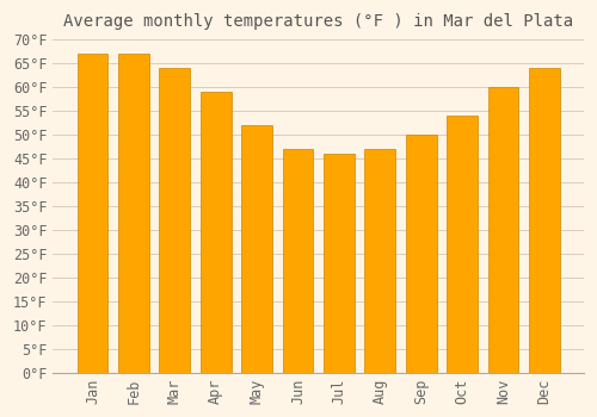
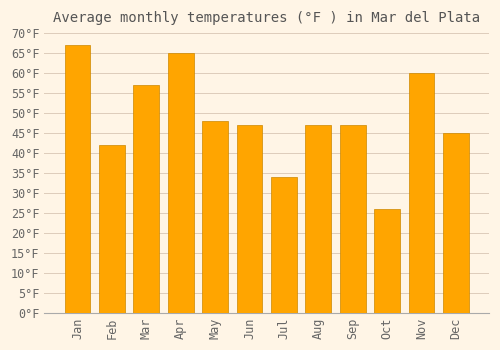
Feb: 67°F -> 42°F
Mar: 64°F -> 57°F
Apr: 59°F -> 65°F
May: 52°F -> 48°F
Jul: 46°F -> 34°F
Sep: 50°F -> 47°F
Oct: 54°F -> 26°F
Dec: 64°F -> 45°F
